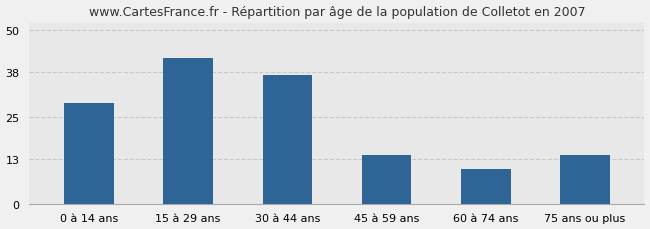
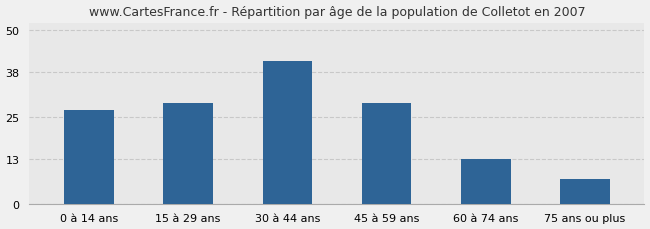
0 à 14 ans: 29 -> 27
15 à 29 ans: 42 -> 29
30 à 44 ans: 37 -> 41
45 à 59 ans: 14 -> 29
60 à 74 ans: 10 -> 13
75 ans ou plus: 14 -> 7
